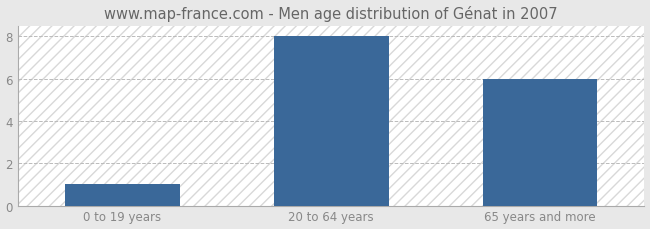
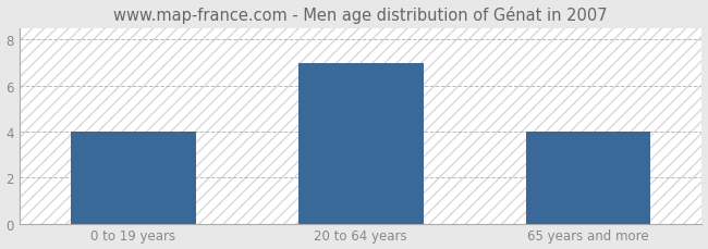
0 to 19 years: 1 -> 4
20 to 64 years: 8 -> 7
65 years and more: 6 -> 4
